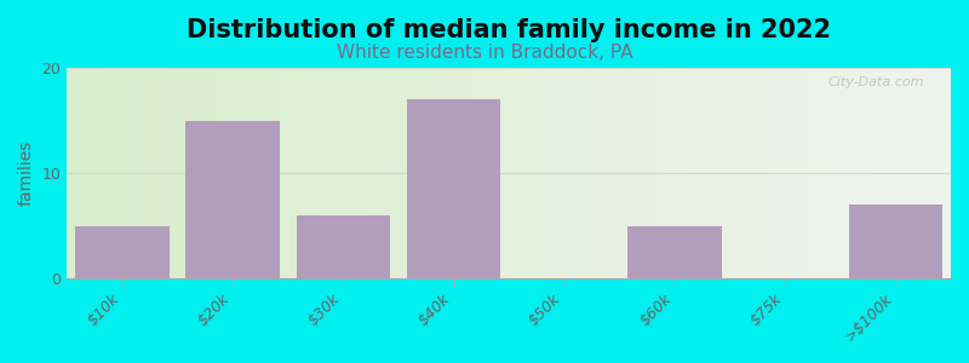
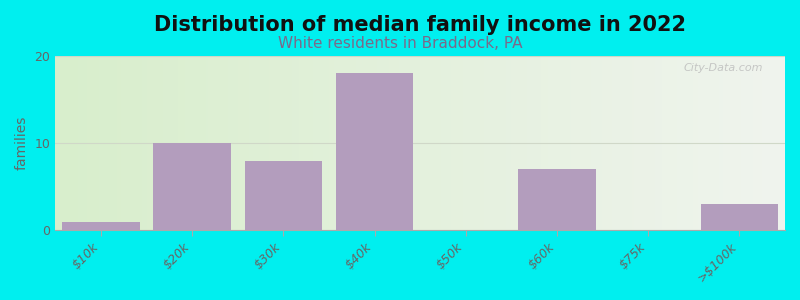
$10k: 5 -> 1
$20k: 15 -> 10
$30k: 6 -> 8
$40k: 17 -> 18
$60k: 5 -> 7
>$100k: 7 -> 3
